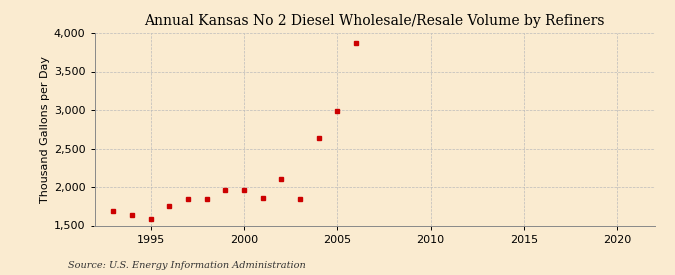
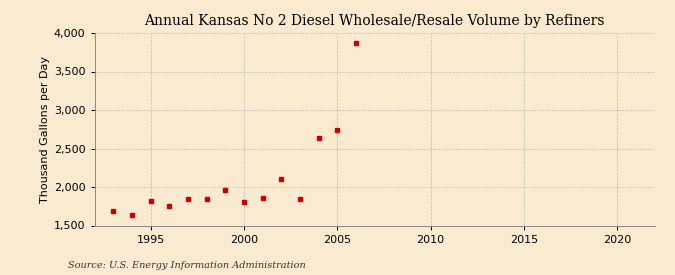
1995: 1,590 -> 1,820
2000: 1,960 -> 1,800
2005: 2,990 -> 2,740
